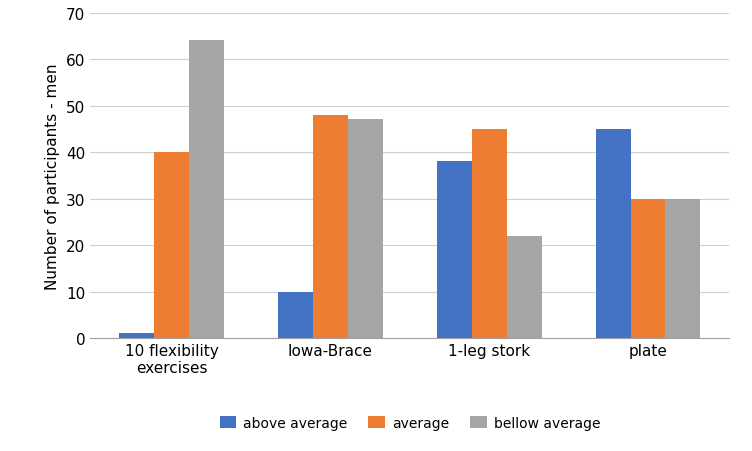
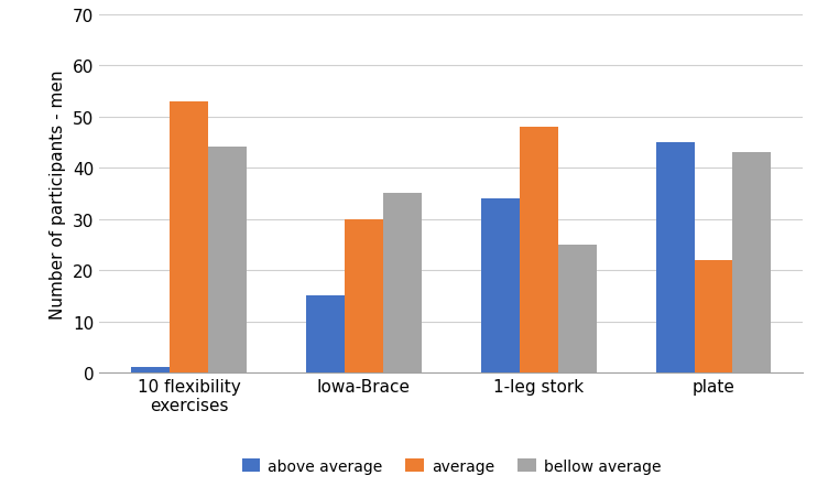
average/10 flexibility exercises: 40 -> 53
bellow average/10 flexibility exercises: 64 -> 44
above average/Iowa-Brace: 10 -> 15
average/Iowa-Brace: 48 -> 30
bellow average/Iowa-Brace: 47 -> 35
above average/1-leg stork: 38 -> 34
average/1-leg stork: 45 -> 48
bellow average/1-leg stork: 22 -> 25
average/plate: 30 -> 22
bellow average/plate: 30 -> 43
